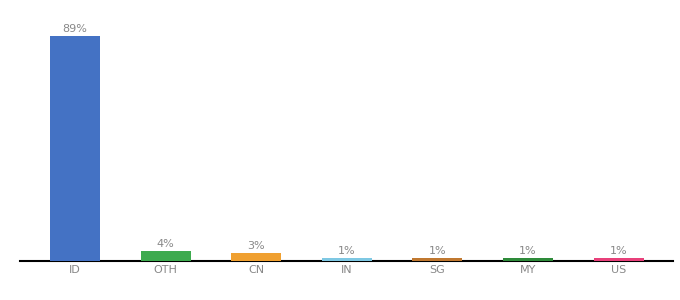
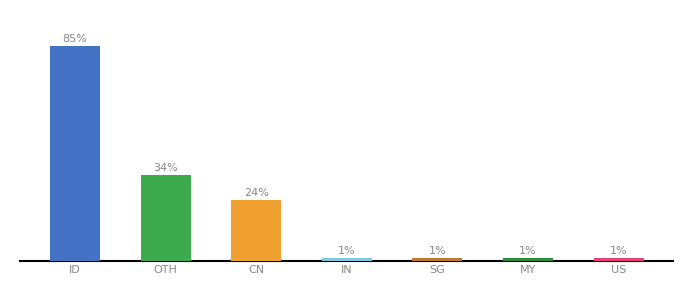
ID: 89% -> 85%
OTH: 4% -> 34%
CN: 3% -> 24%
